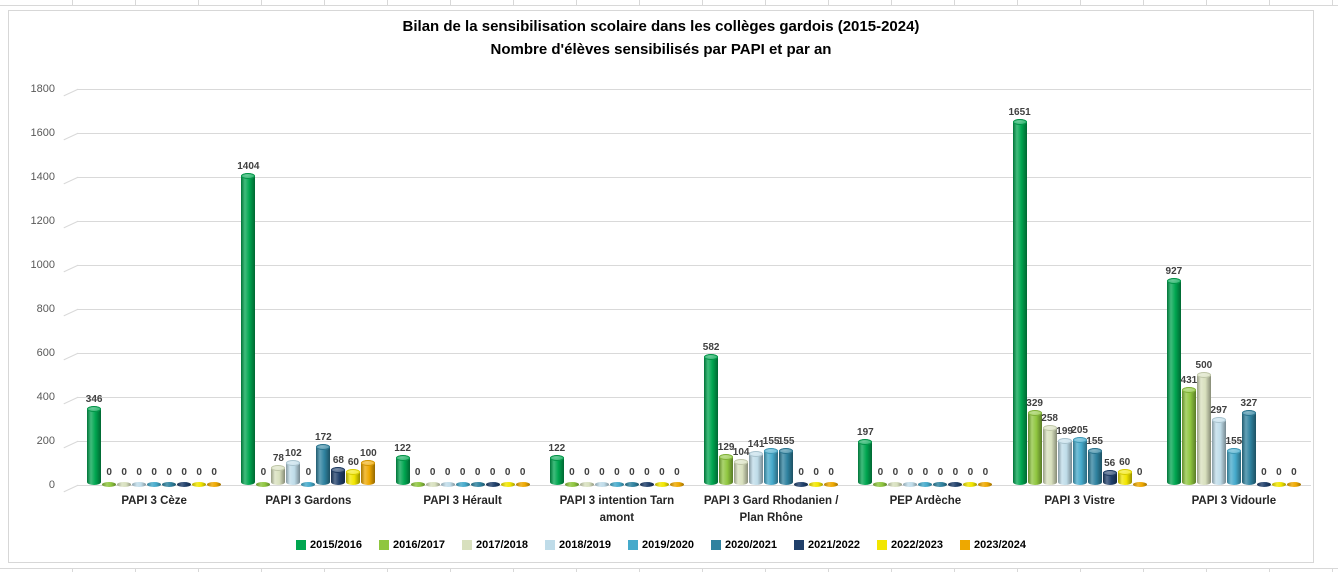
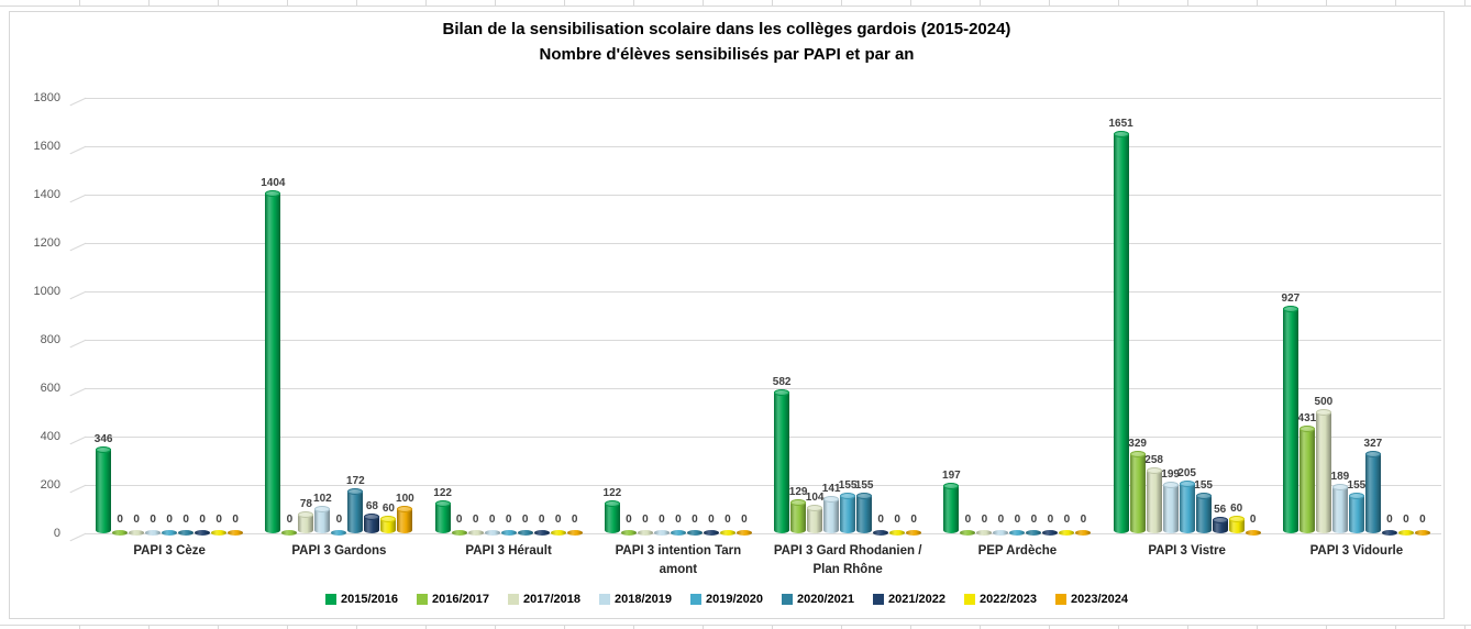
2018/2019/PAPI 3 Vidourle: 297 -> 189
